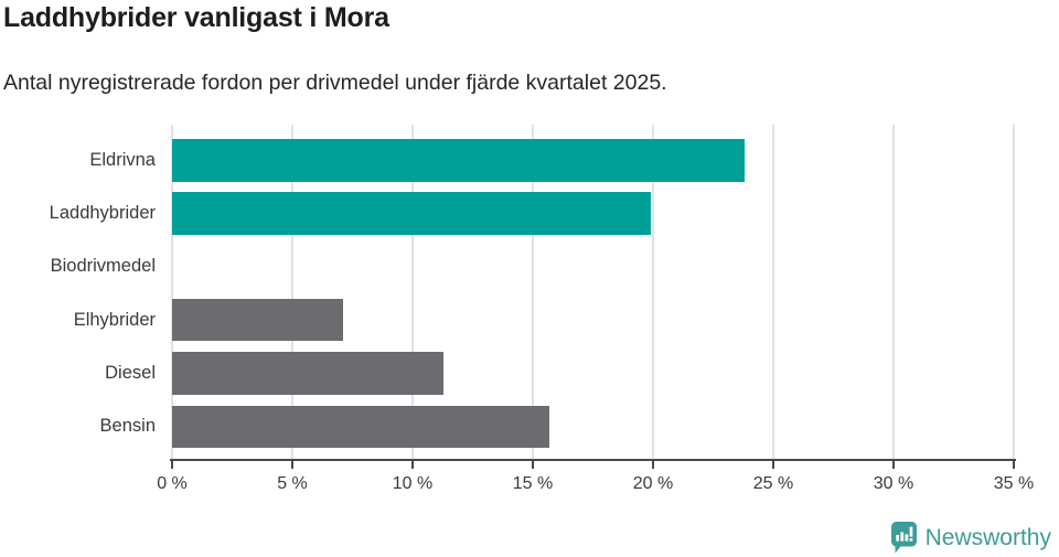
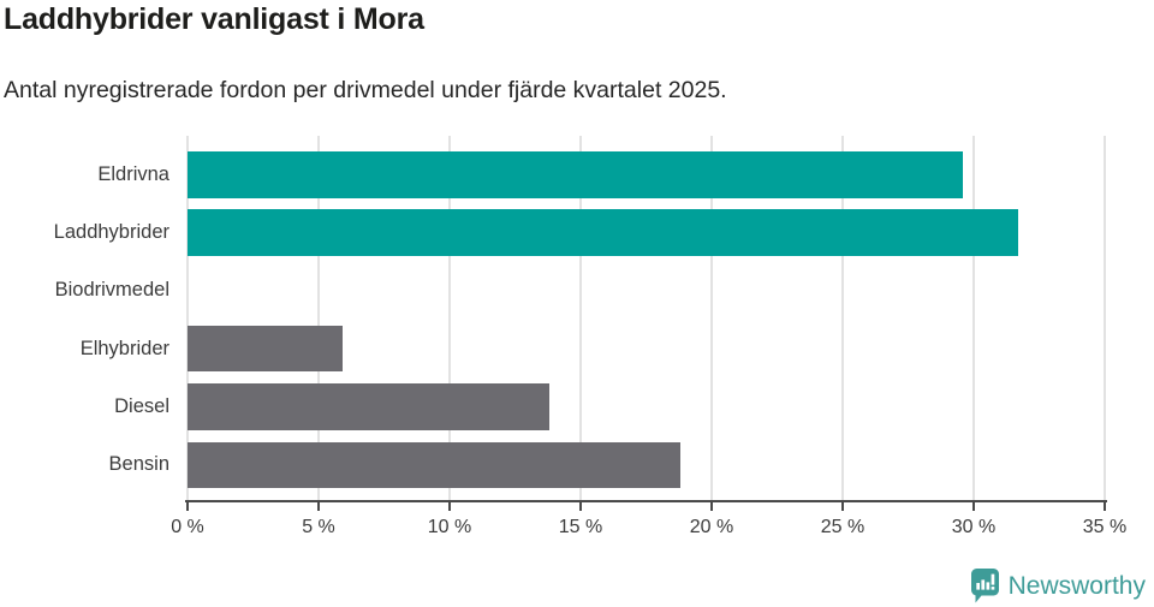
Eldrivna: 23.8% -> 29.6%
Laddhybrider: 19.9% -> 31.7%
Elhybrider: 7.1% -> 5.9%
Diesel: 11.3% -> 13.8%
Bensin: 15.7% -> 18.8%
